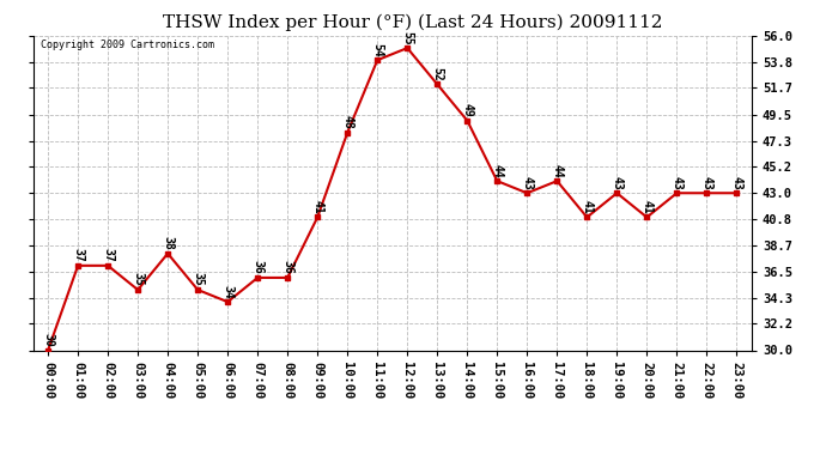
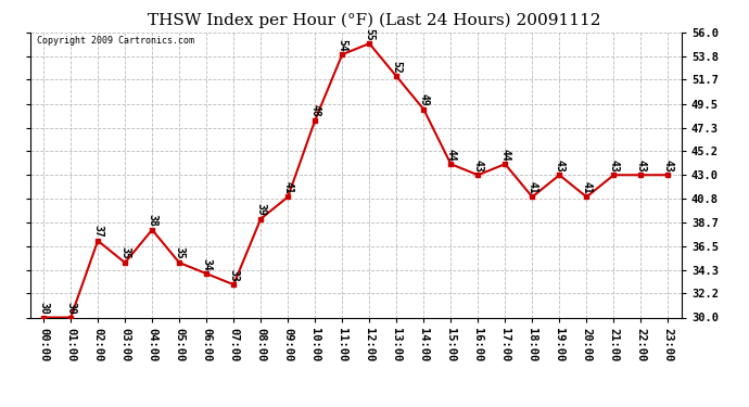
01:00: 37 -> 30
07:00: 36 -> 33
08:00: 36 -> 39
